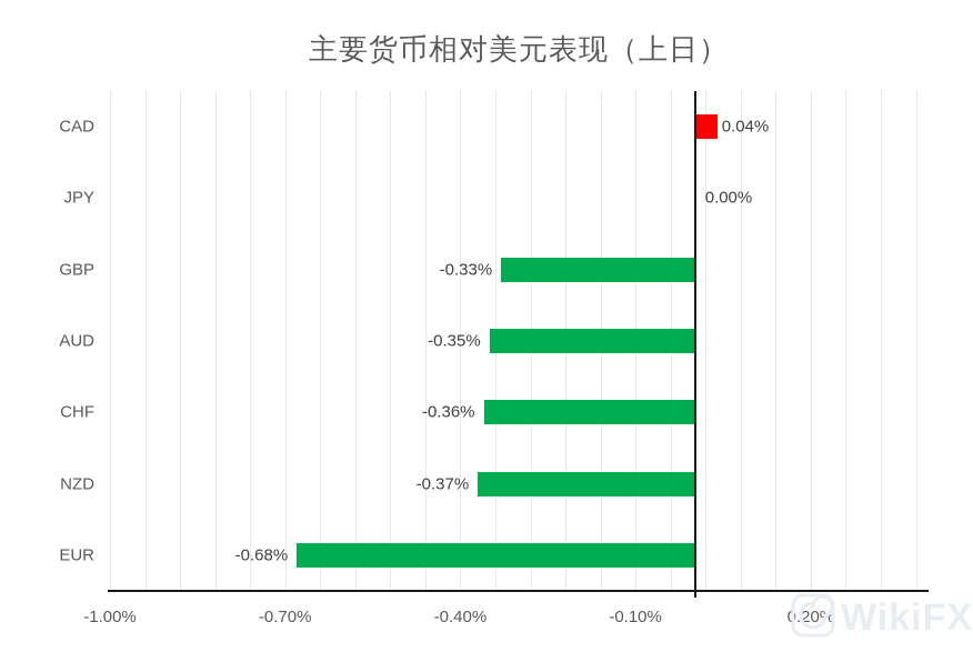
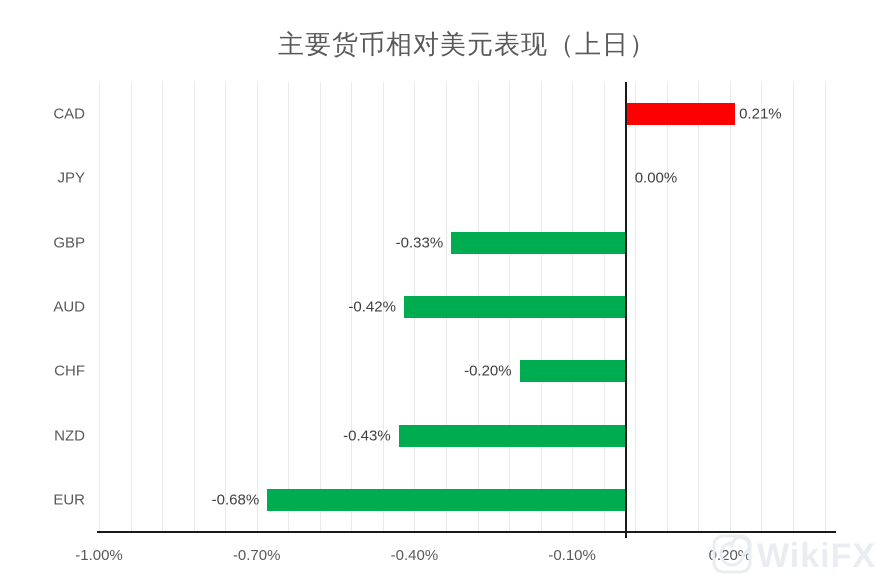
CAD: 0.04% -> 0.21%
AUD: -0.35% -> -0.42%
CHF: -0.36% -> -0.20%
NZD: -0.37% -> -0.43%
